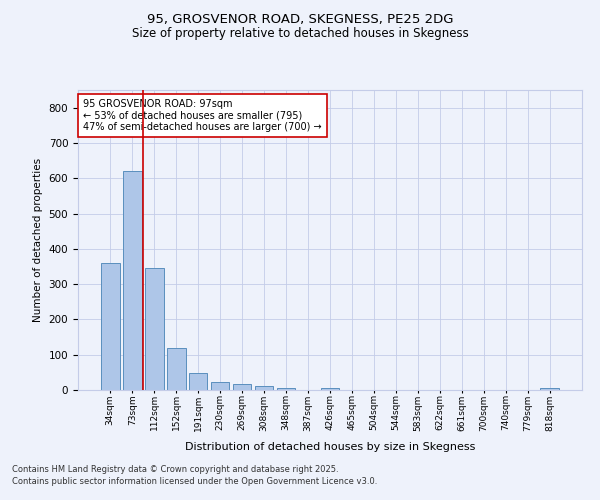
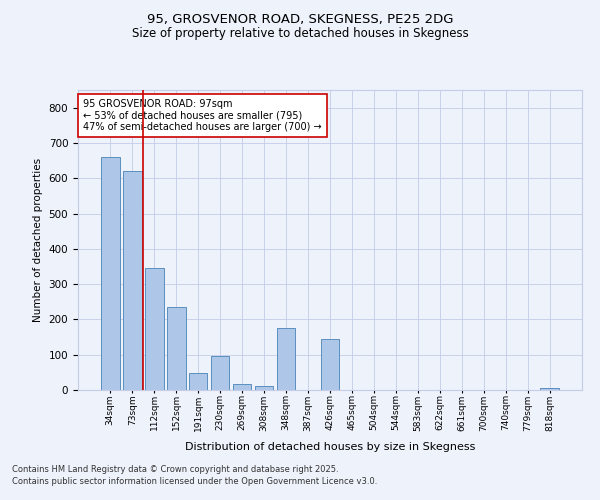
34sqm: 360 -> 660
152sqm: 120 -> 235
230sqm: 22 -> 95
348sqm: 5 -> 175
426sqm: 5 -> 145
